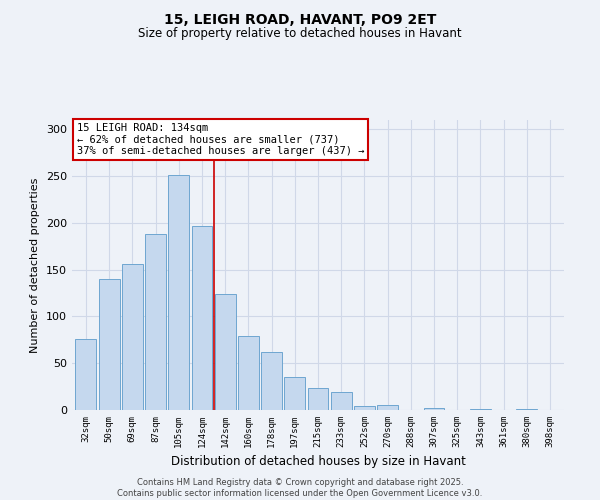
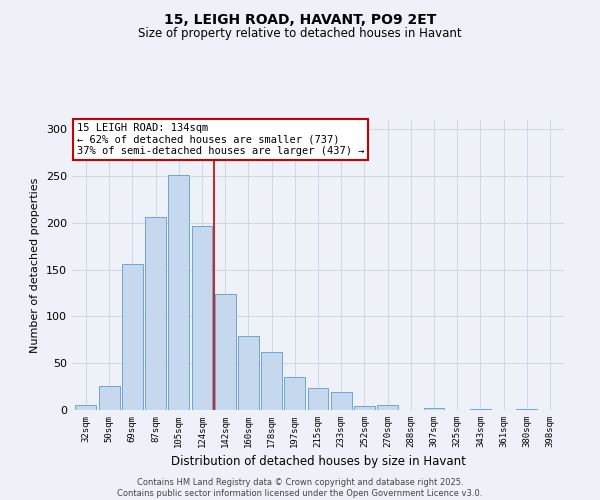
32sqm: 76 -> 5
50sqm: 140 -> 26
87sqm: 188 -> 206
